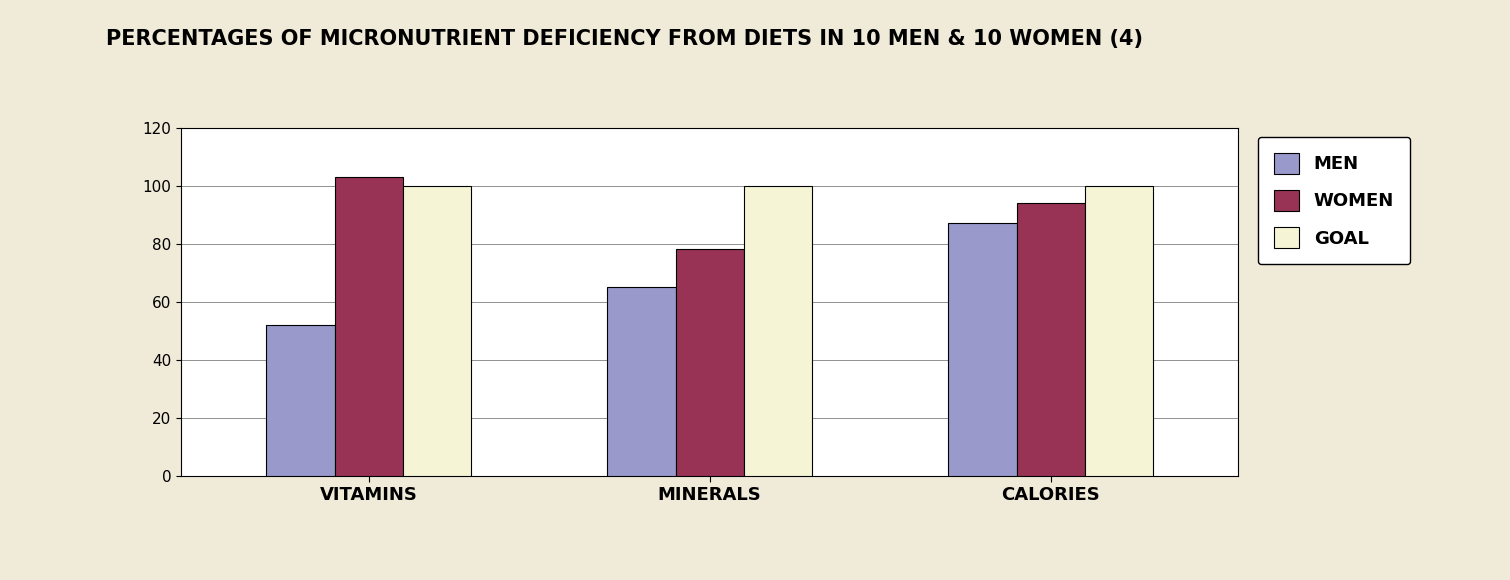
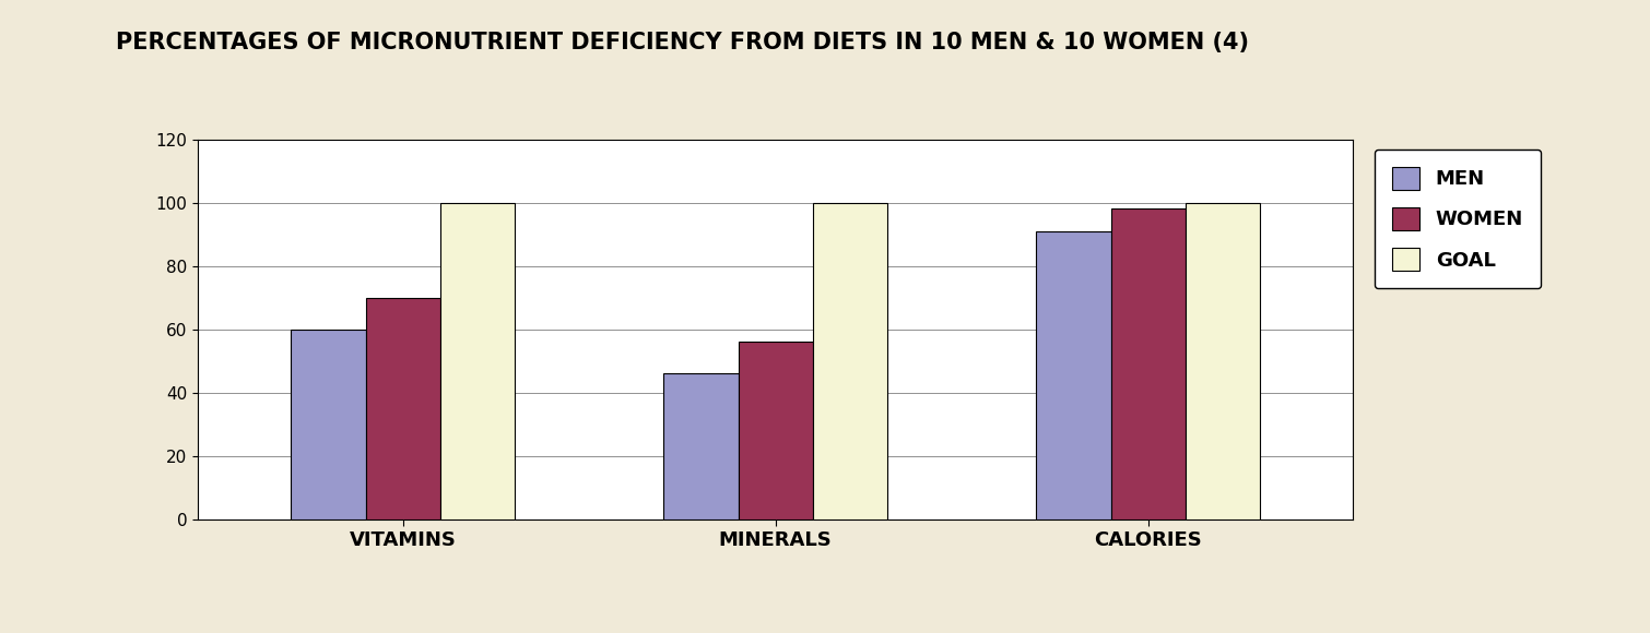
MEN/VITAMINS: 52 -> 60
WOMEN/VITAMINS: 103 -> 70
MEN/MINERALS: 65 -> 46
WOMEN/MINERALS: 78 -> 56
MEN/CALORIES: 87 -> 91
WOMEN/CALORIES: 94 -> 98
